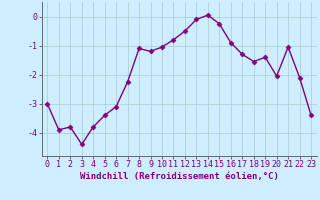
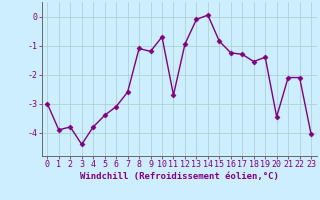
7: -2.25 -> -2.60
10: -1.05 -> -0.70
11: -0.80 -> -2.70
12: -0.50 -> -0.95
15: -0.25 -> -0.85
16: -0.90 -> -1.25
20: -2.05 -> -3.45
21: -1.05 -> -2.10
23: -3.40 -> -4.05
